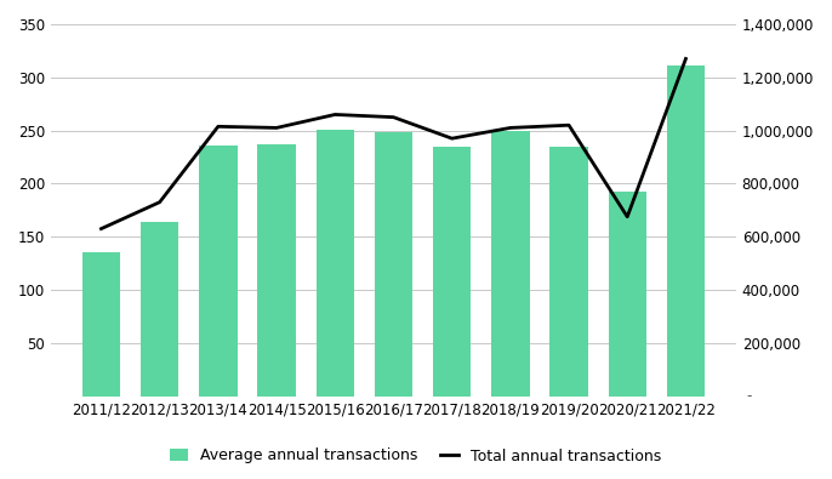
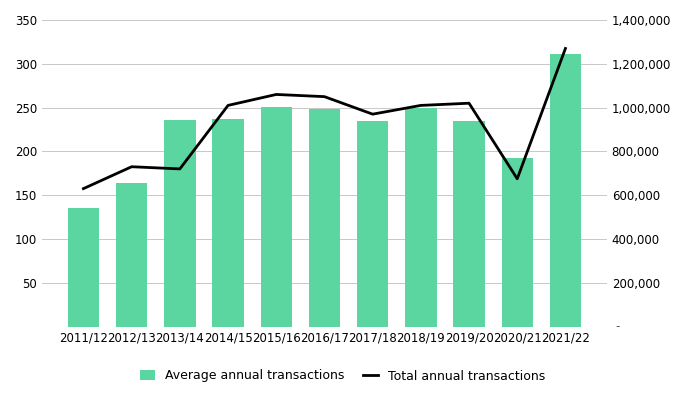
Total annual transactions/2013/14: 1,015,000 -> 720,000
